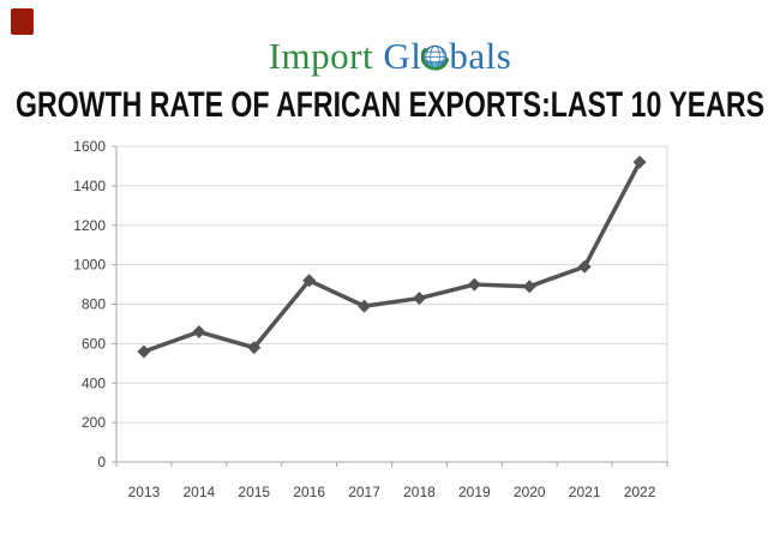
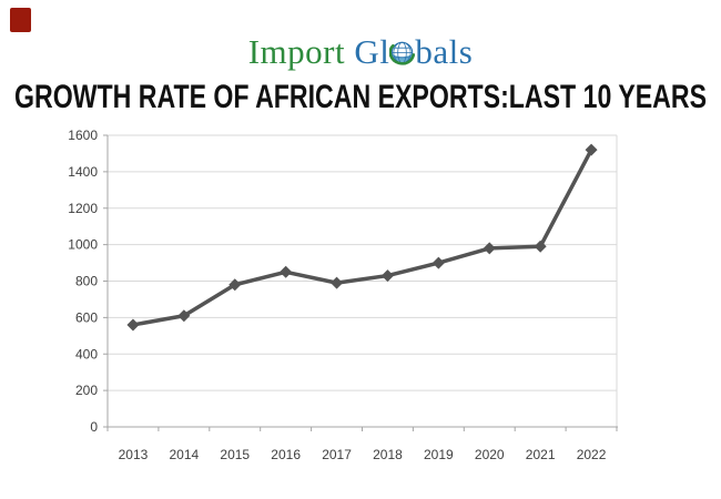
2014: 660 -> 610
2015: 580 -> 780
2016: 920 -> 850
2020: 890 -> 980
